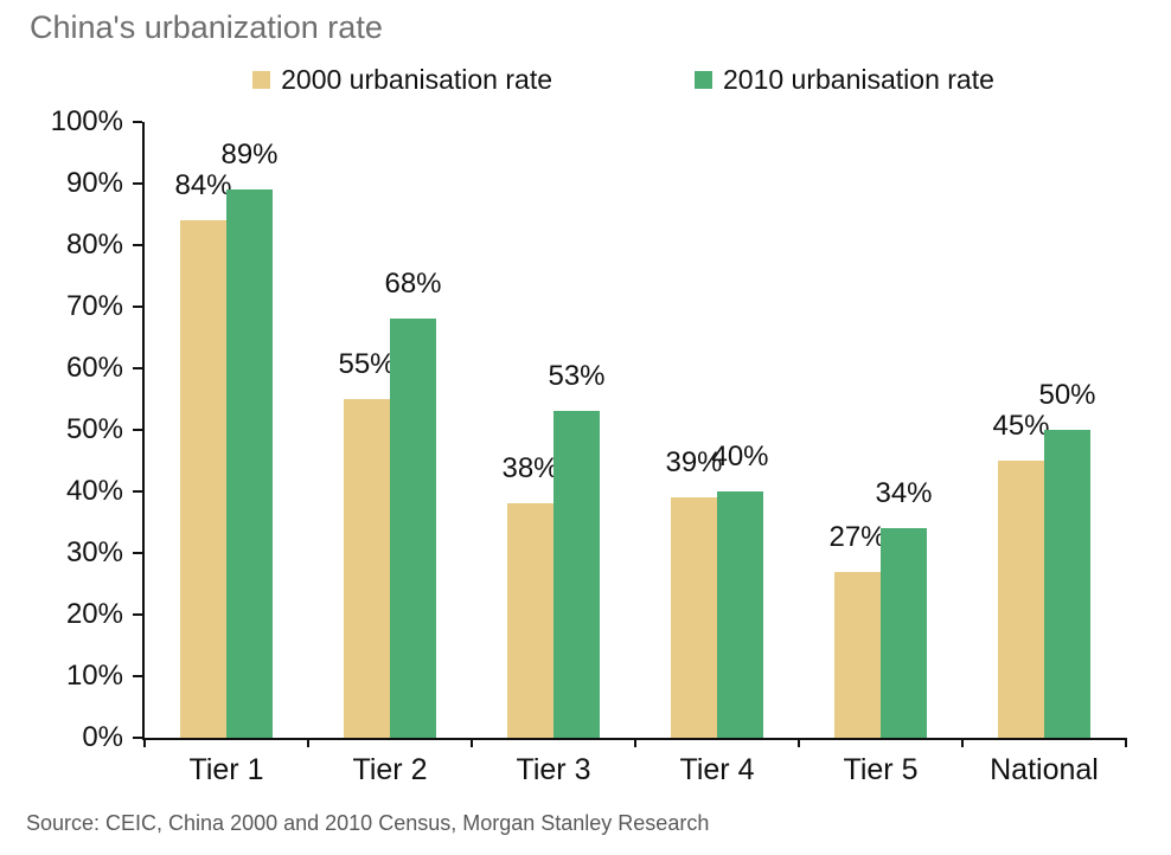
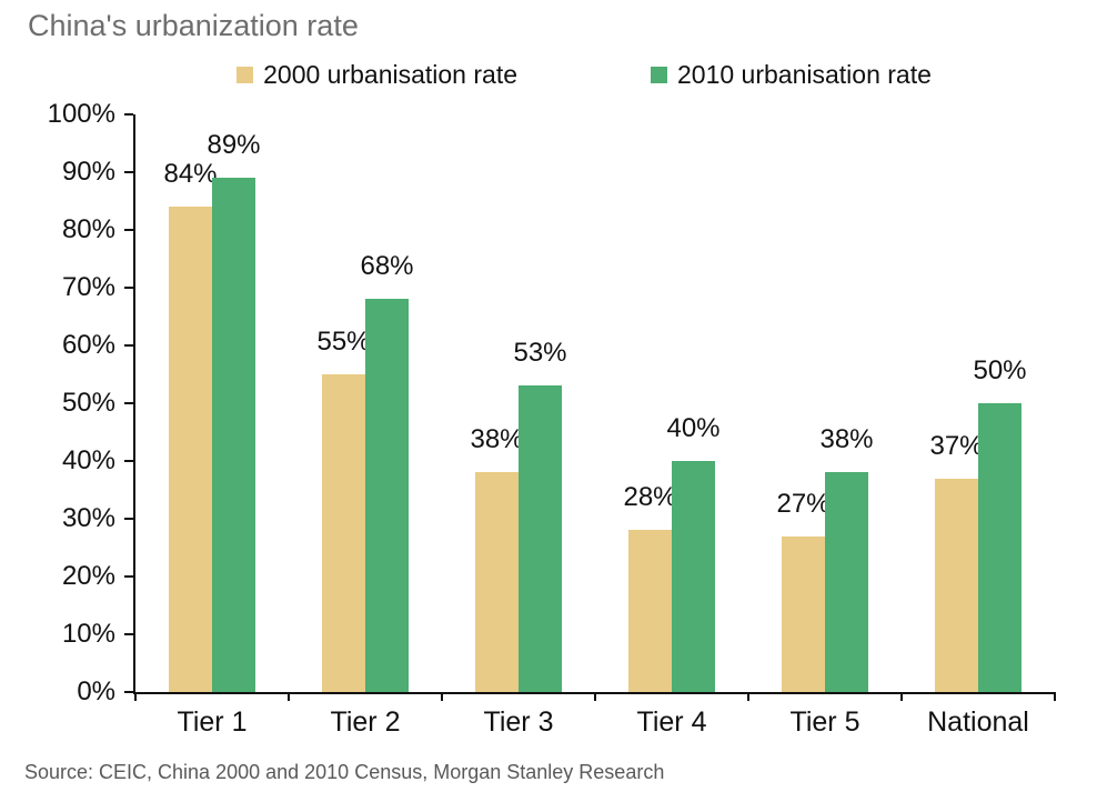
2000 urbanisation rate/Tier 4: 39% -> 28%
2010 urbanisation rate/Tier 5: 34% -> 38%
2000 urbanisation rate/National: 45% -> 37%
